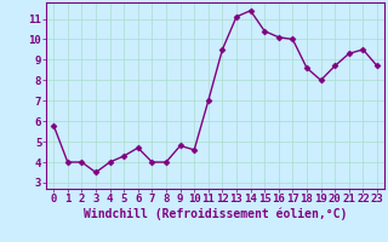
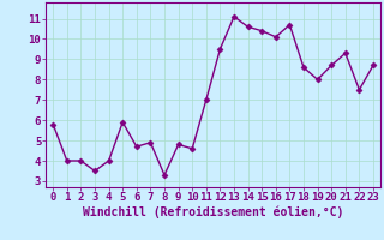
5: 4.3 -> 5.9
7: 4.0 -> 4.9
8: 4.0 -> 3.3
14: 11.4 -> 10.6
17: 10.0 -> 10.7
22: 9.5 -> 7.5
